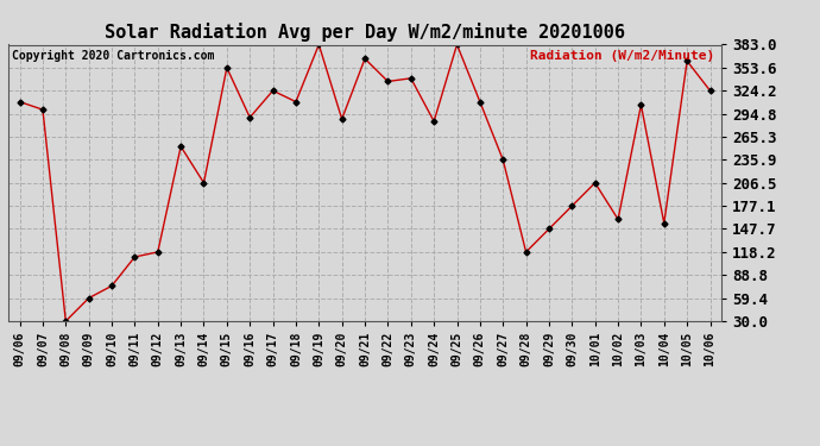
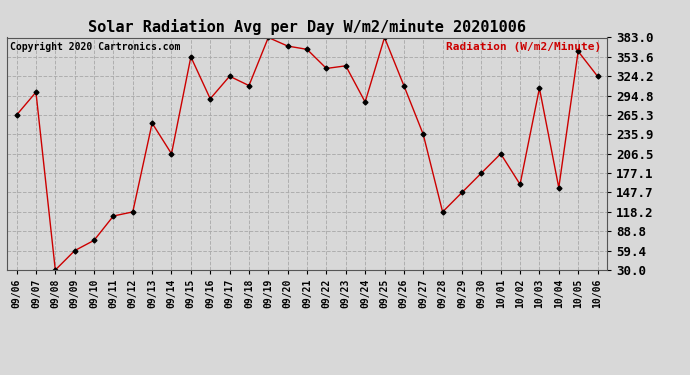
09/06: 310 -> 265
09/20: 288 -> 370
